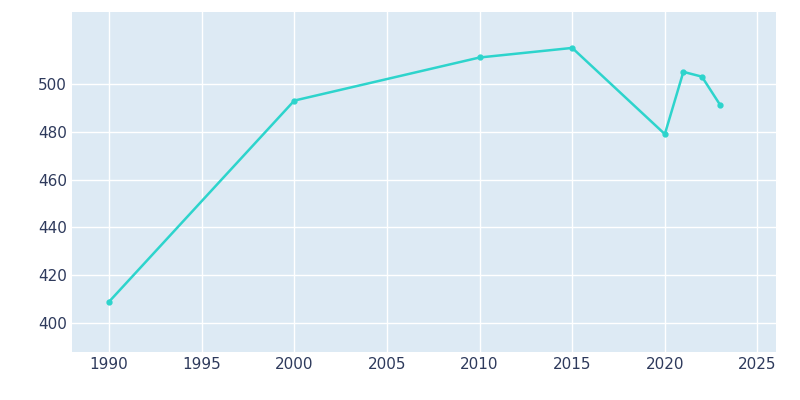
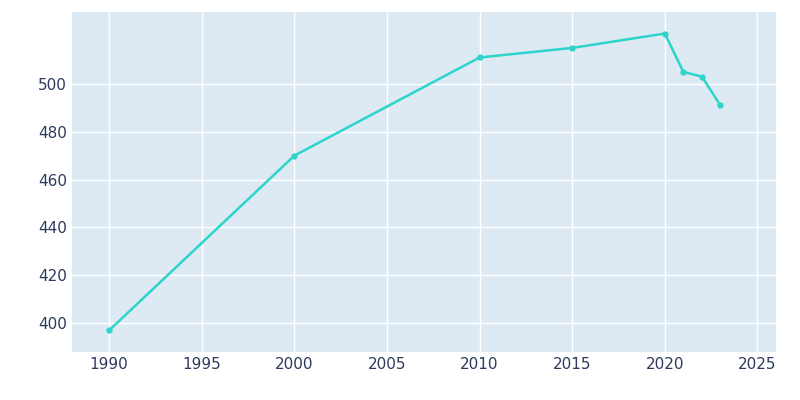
1990: 409 -> 397
2000: 493 -> 470
2020: 479 -> 521
